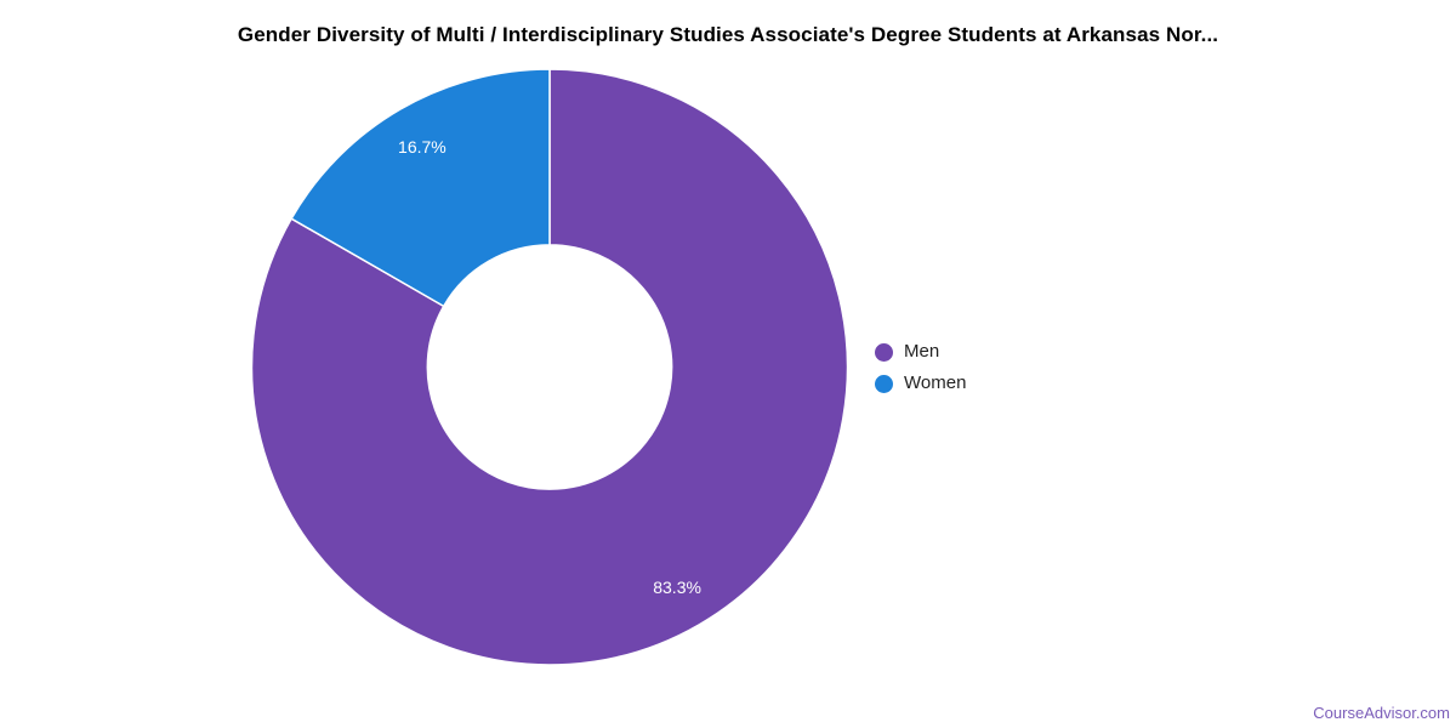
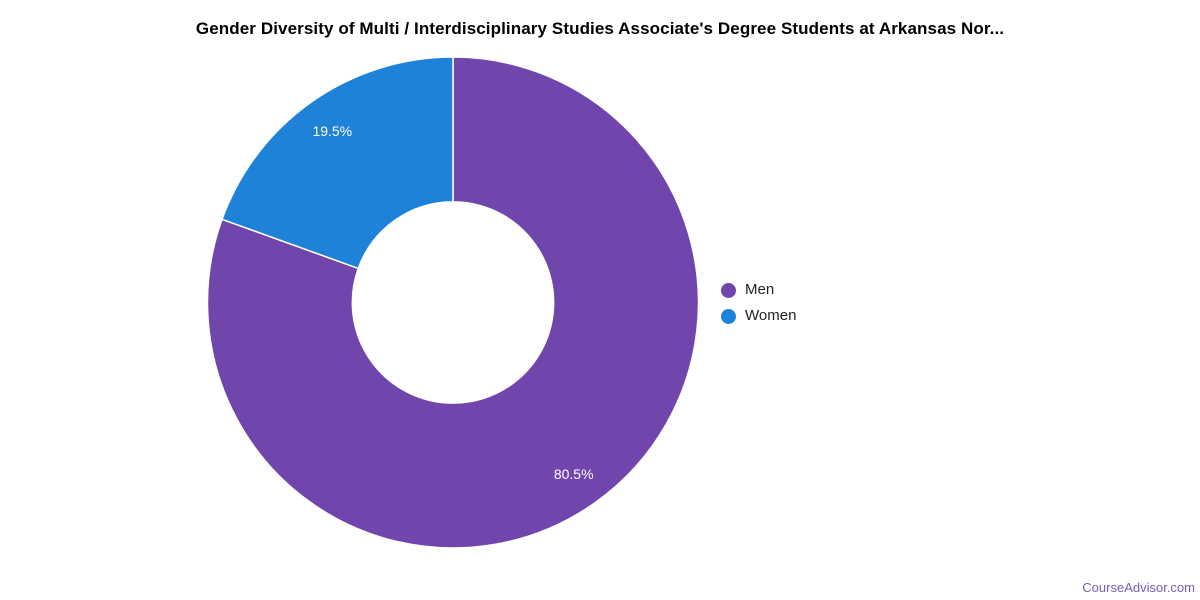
Men: 83.3% -> 80.5%
Women: 16.7% -> 19.5%
